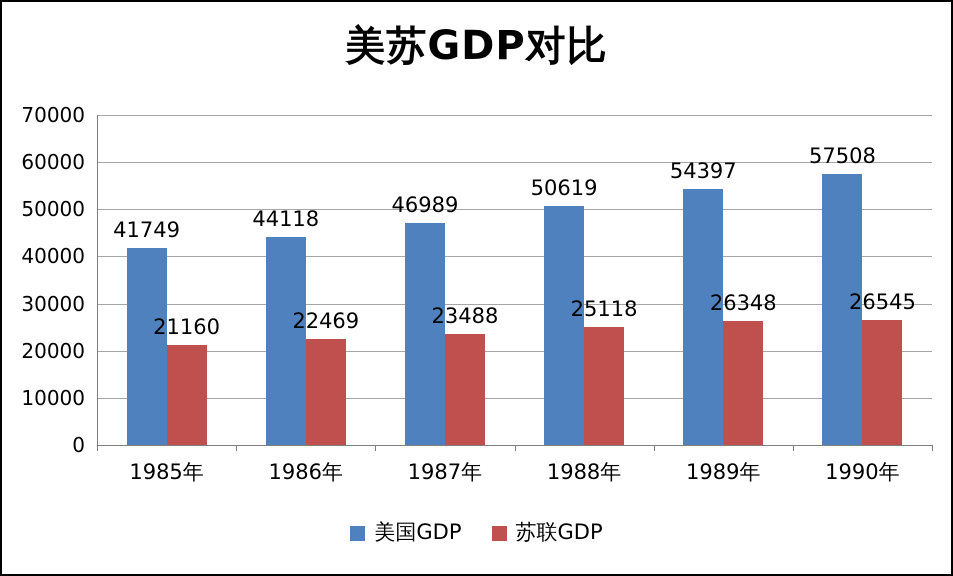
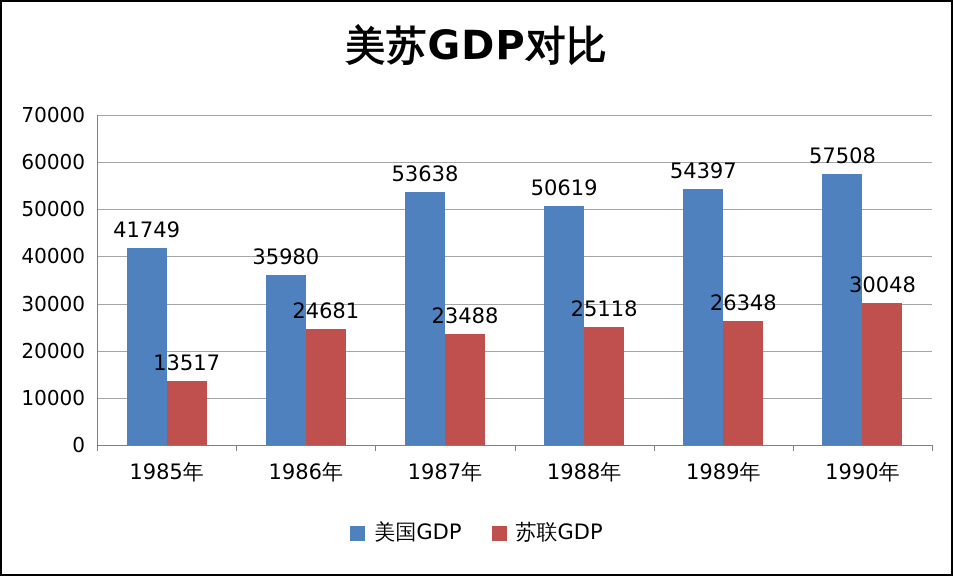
苏联GDP/1985年: 21160 -> 13517
美国GDP/1986年: 44118 -> 35980
苏联GDP/1986年: 22469 -> 24681
美国GDP/1987年: 46989 -> 53638
苏联GDP/1990年: 26545 -> 30048
